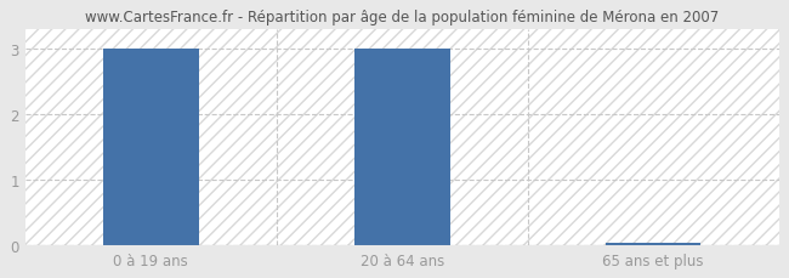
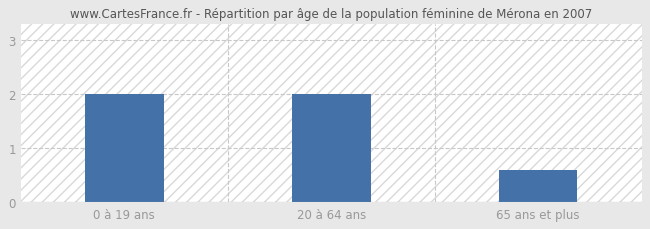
0 à 19 ans: 3.00 -> 2.00
20 à 64 ans: 3.00 -> 2.00
65 ans et plus: 0.04 -> 0.60
